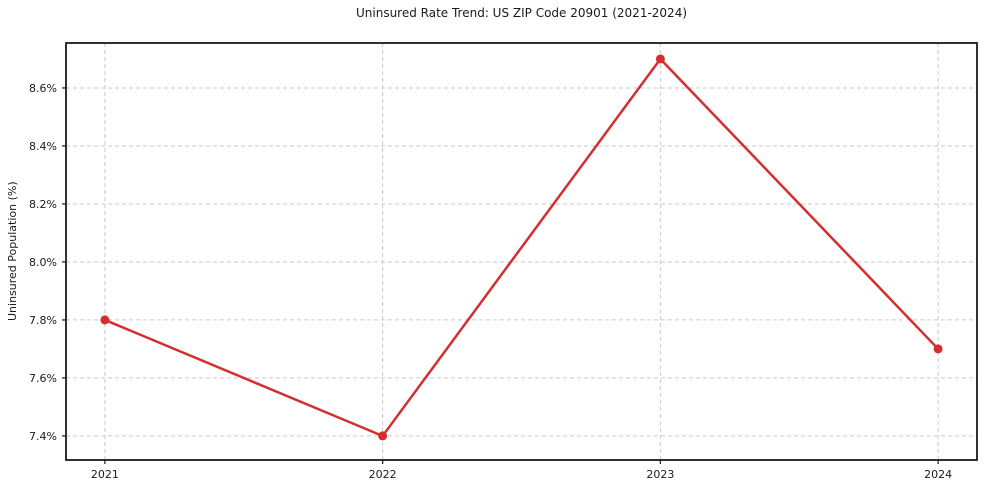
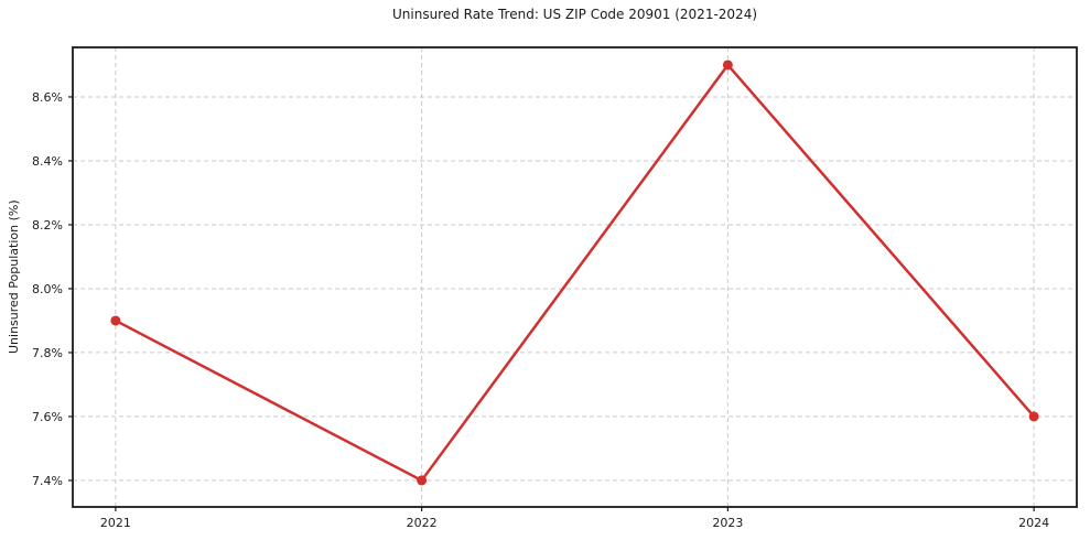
2021: 7.8% -> 7.9%
2024: 7.7% -> 7.6%
